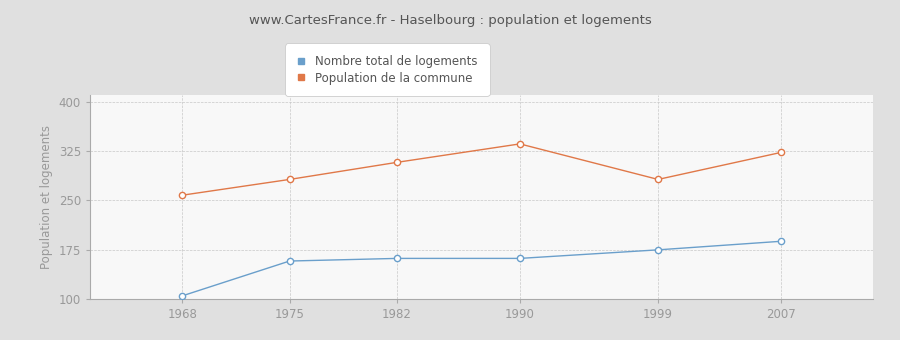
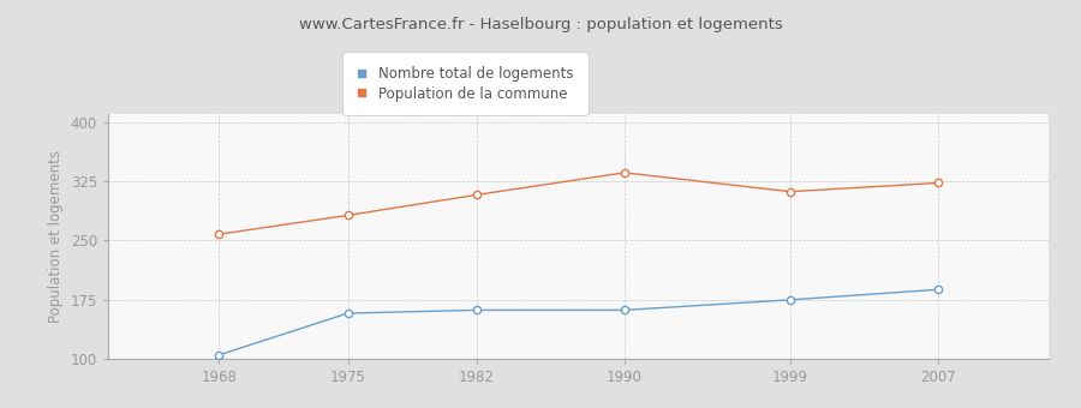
Population de la commune/1999: 282 -> 312
